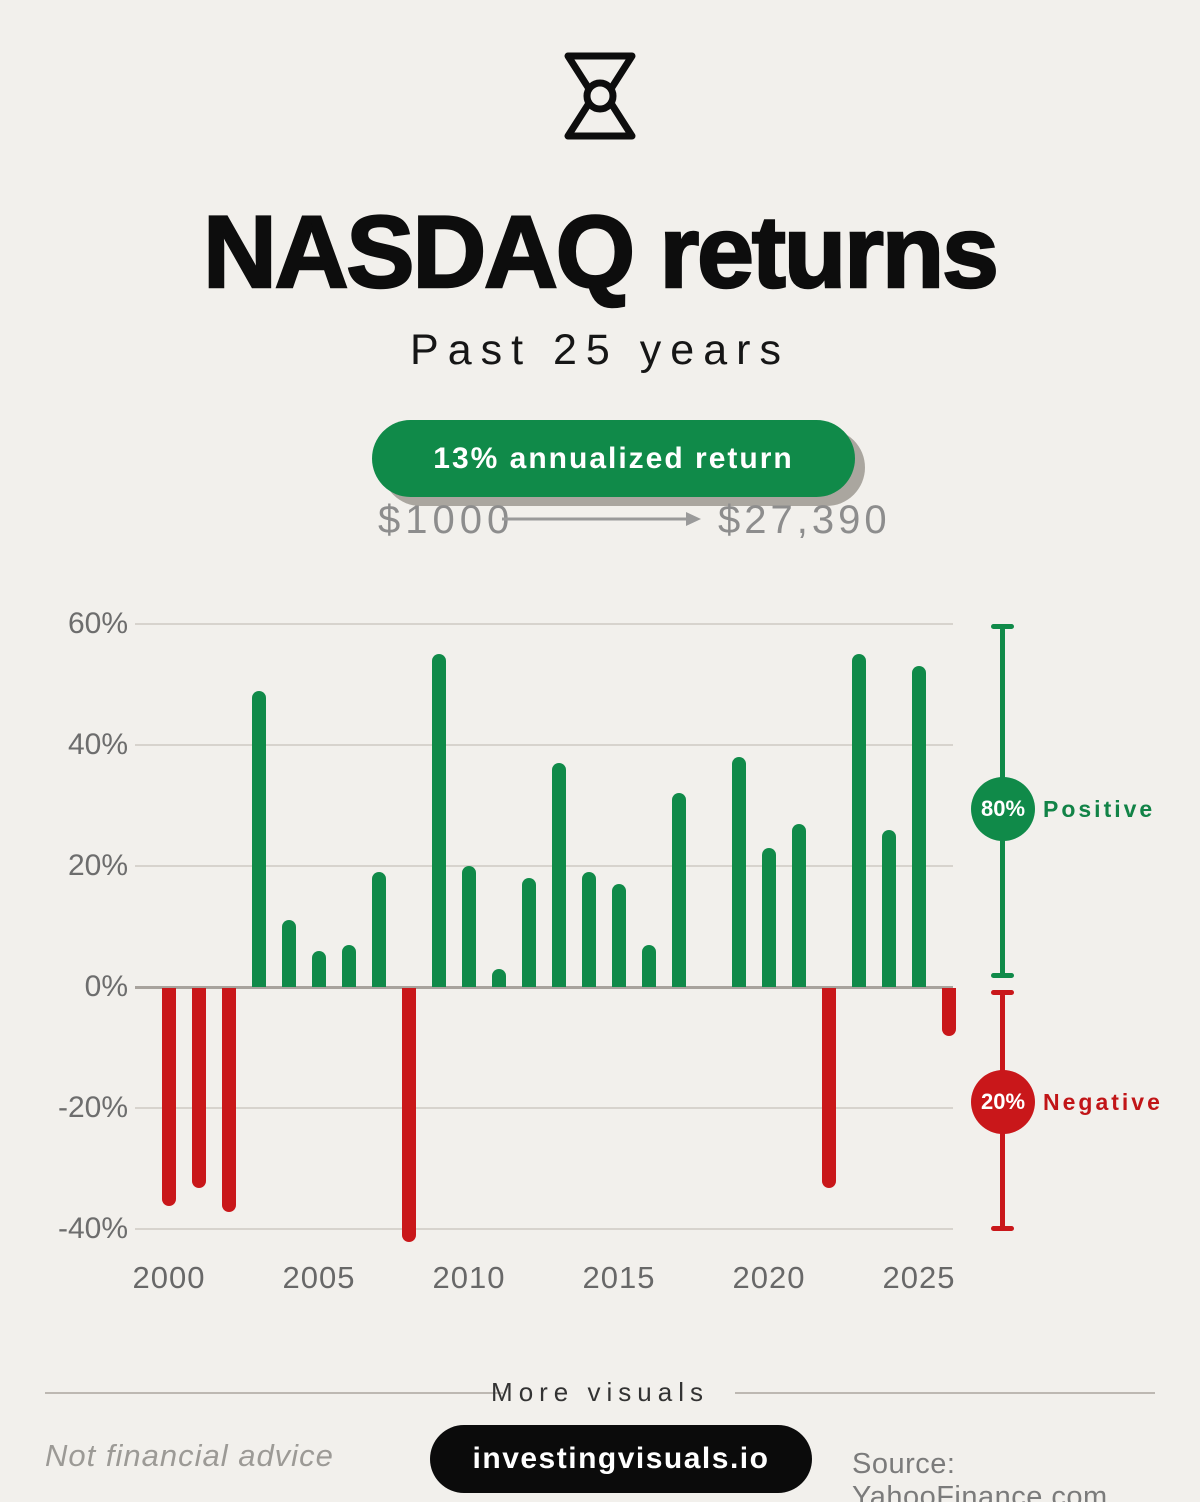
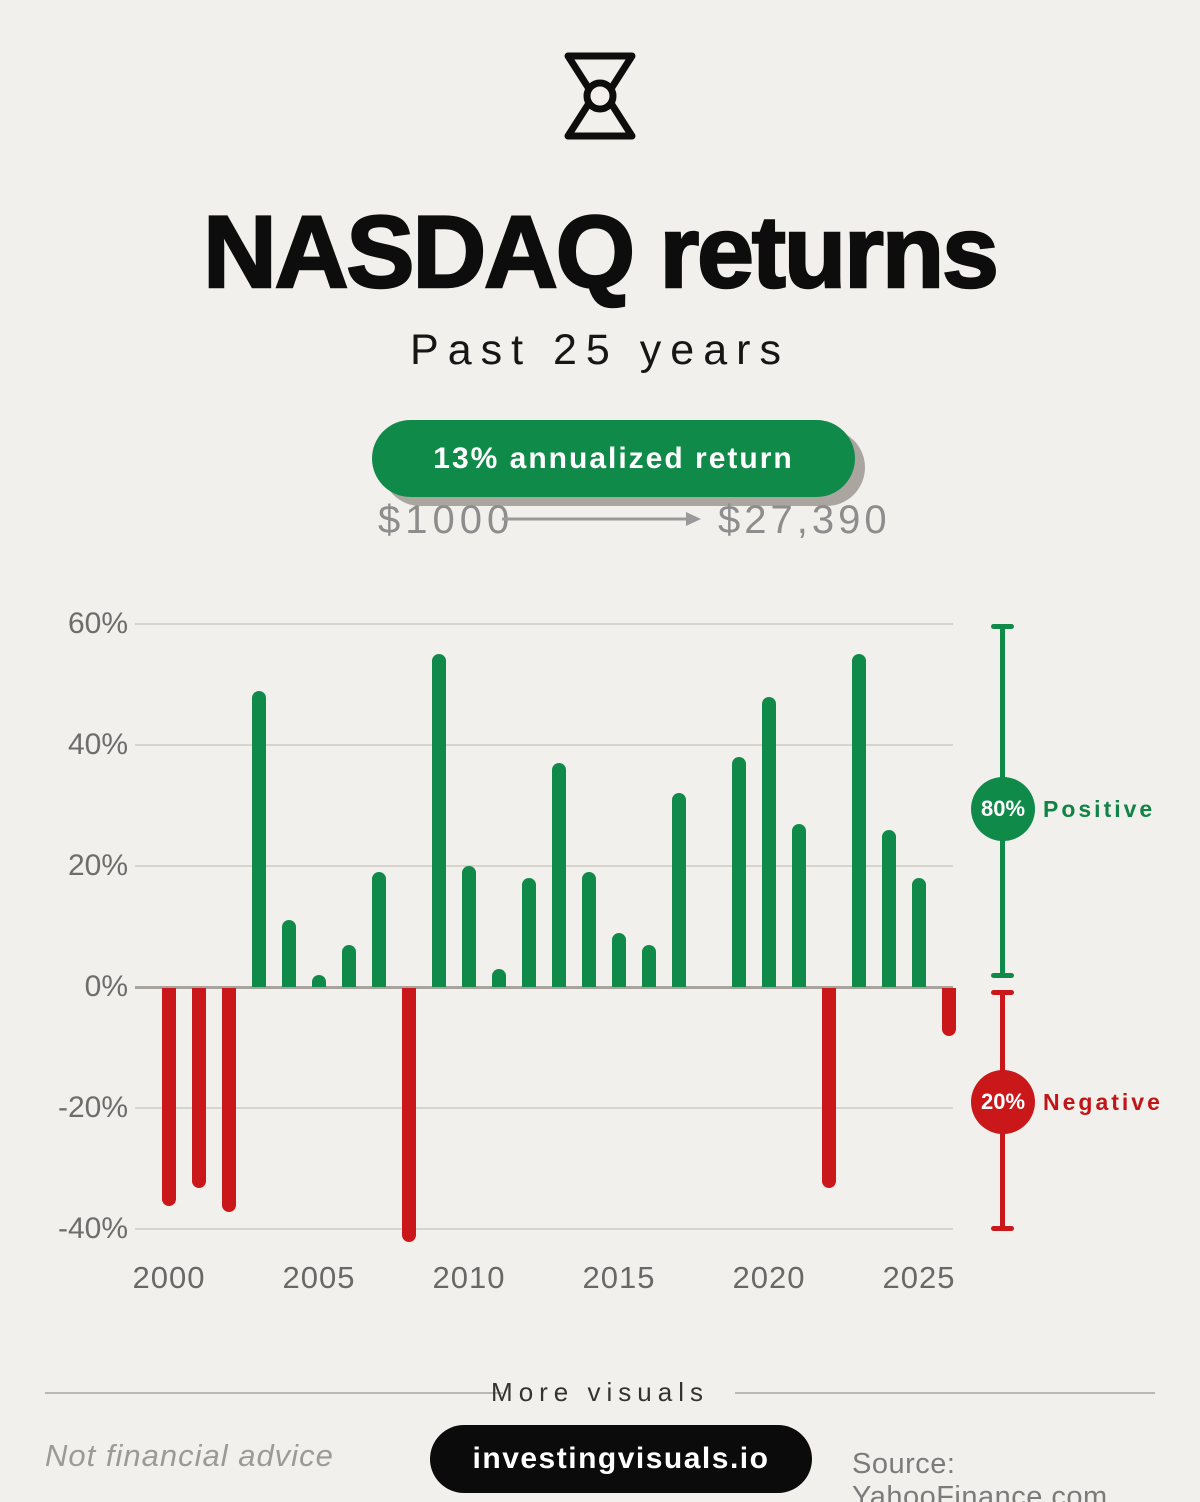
2005: 6% -> 2%
2015: 17% -> 9%
2020: 23% -> 48%
2025: 53% -> 18%
